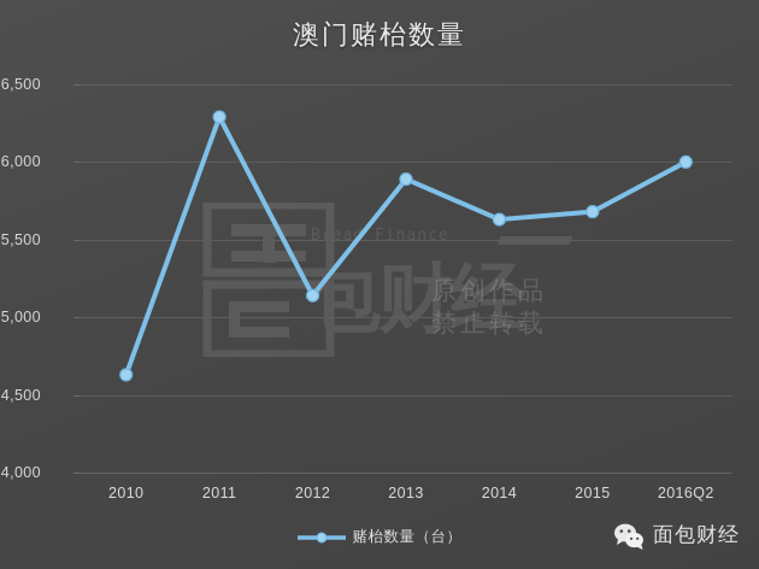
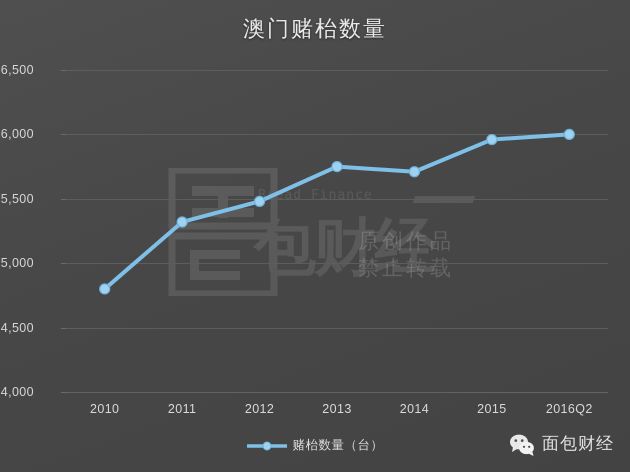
2010: 4630 -> 4800
2011: 6290 -> 5320
2012: 5140 -> 5480
2013: 5890 -> 5750
2014: 5630 -> 5710
2015: 5680 -> 5960
